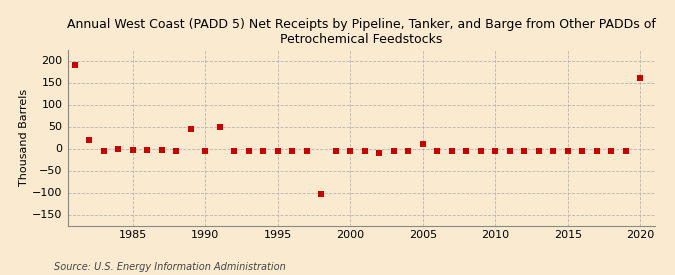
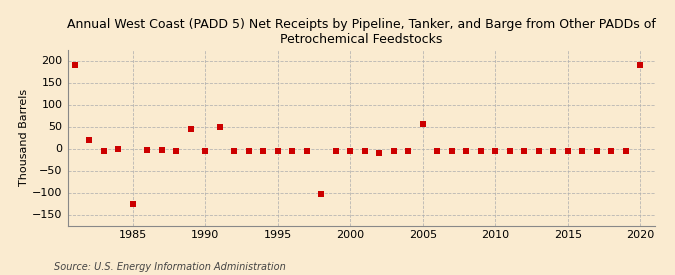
1985: -3 -> -125
2005: 10 -> 55
2020: 160 -> 190
